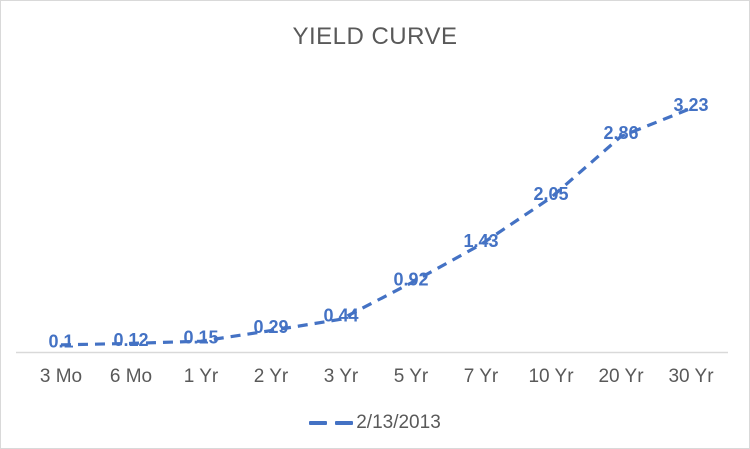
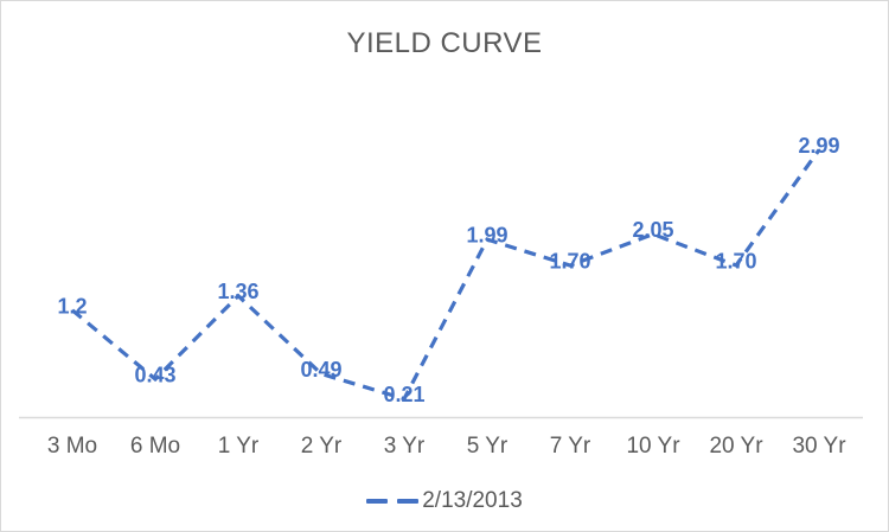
3 Mo: 0.1 -> 1.2
6 Mo: 0.12 -> 0.43
1 Yr: 0.15 -> 1.36
2 Yr: 0.29 -> 0.49
3 Yr: 0.44 -> 0.21
5 Yr: 0.92 -> 1.99
7 Yr: 1.43 -> 1.70
20 Yr: 2.86 -> 1.70
30 Yr: 3.23 -> 2.99
